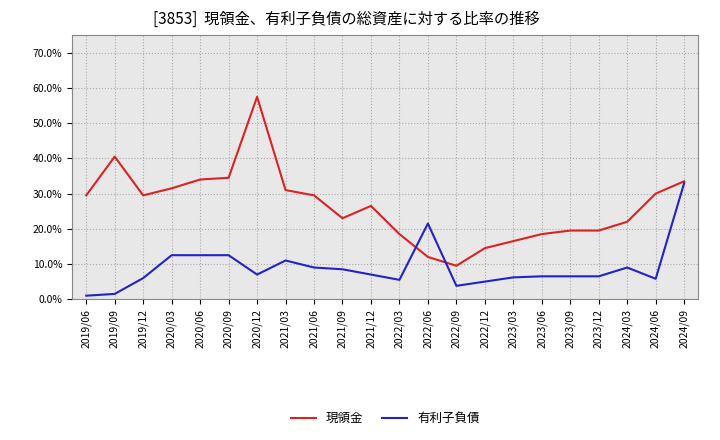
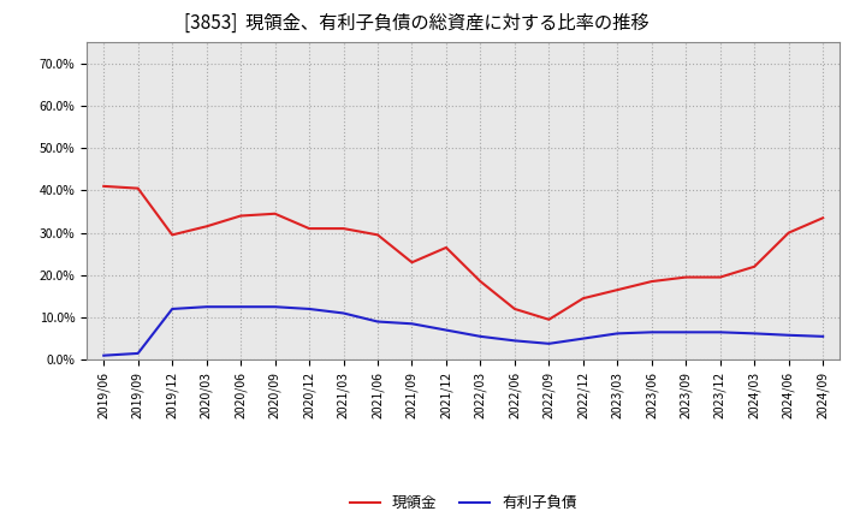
現領金/2019/06: 29.5% -> 41.0%
有利子負債/2019/12: 6.0% -> 12.0%
現領金/2020/12: 57.5% -> 31.0%
有利子負債/2020/12: 7.0% -> 12.0%
有利子負債/2022/06: 21.5% -> 4.5%
有利子負債/2024/03: 9.0% -> 6.2%
有利子負債/2024/09: 33.0% -> 5.5%
